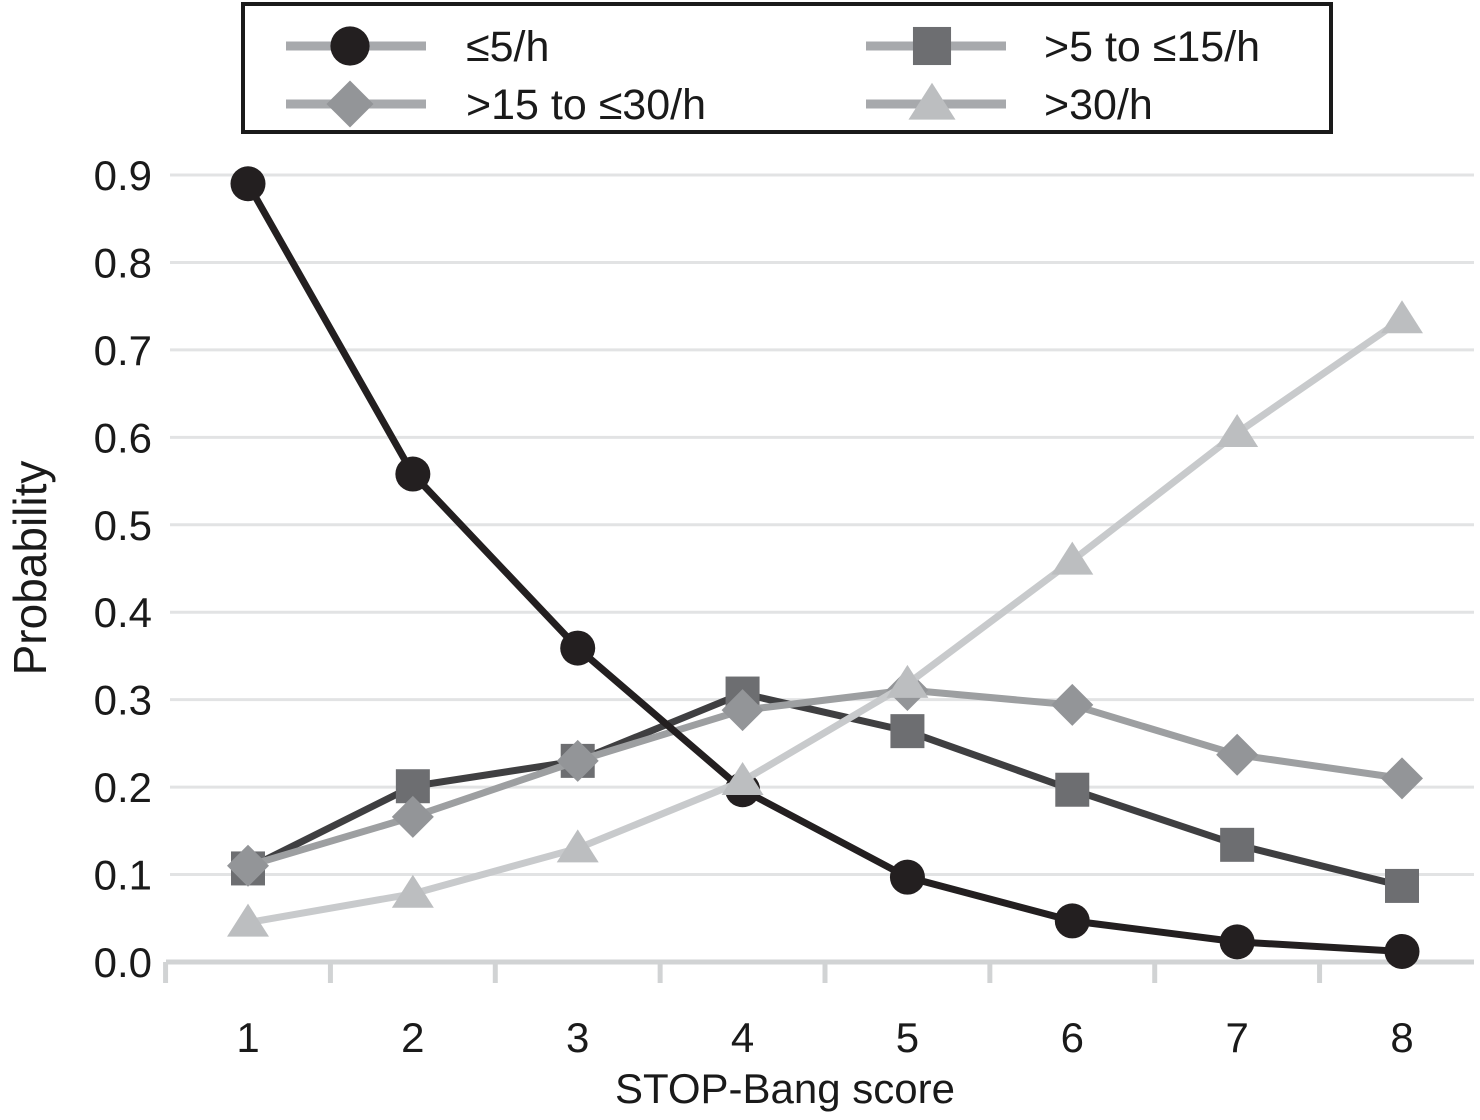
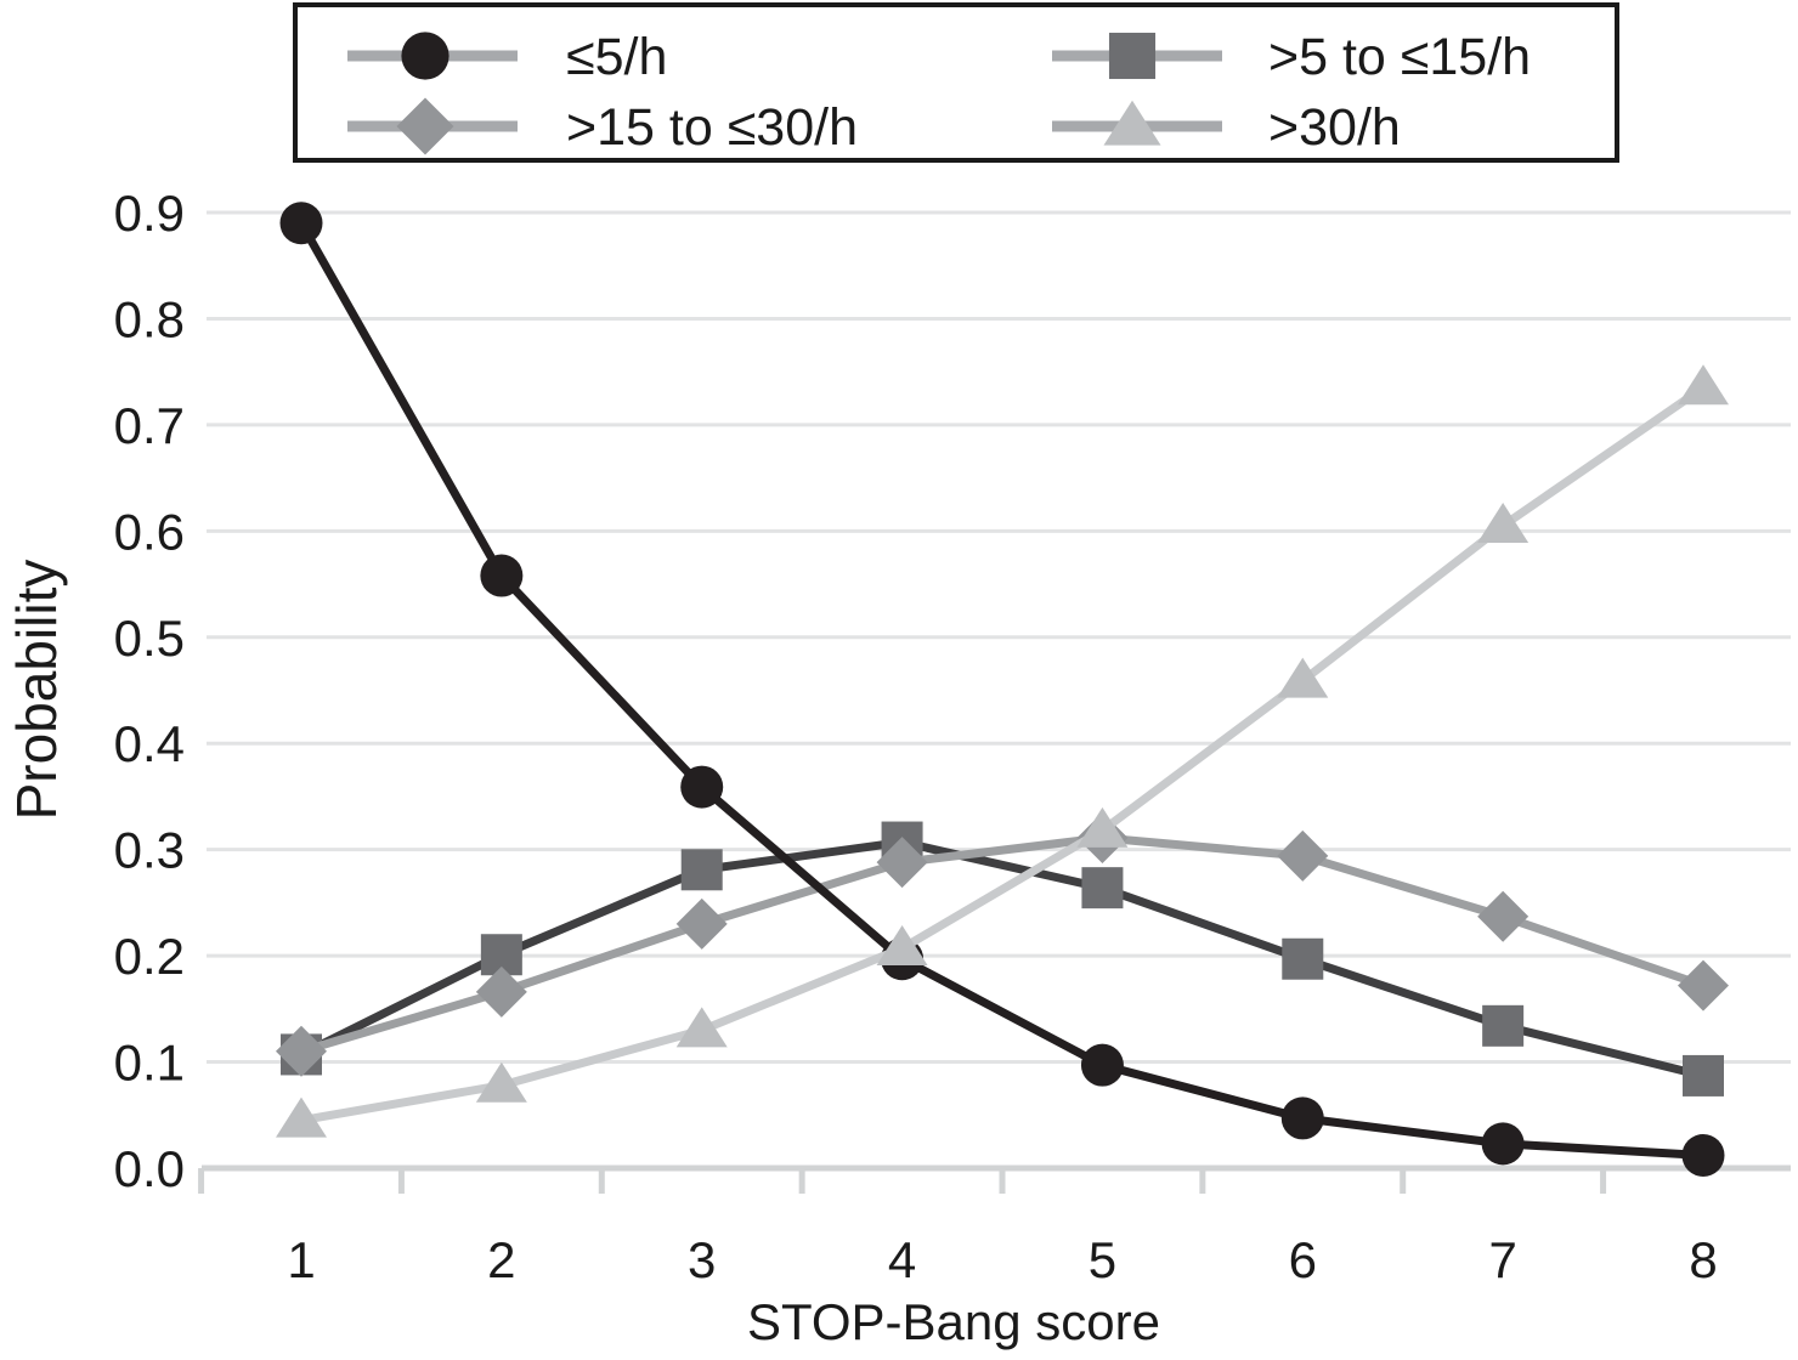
>5 to ≤15/h/3: 0.23 -> 0.28
>15 to ≤30/h/8: 0.21 -> 0.17
